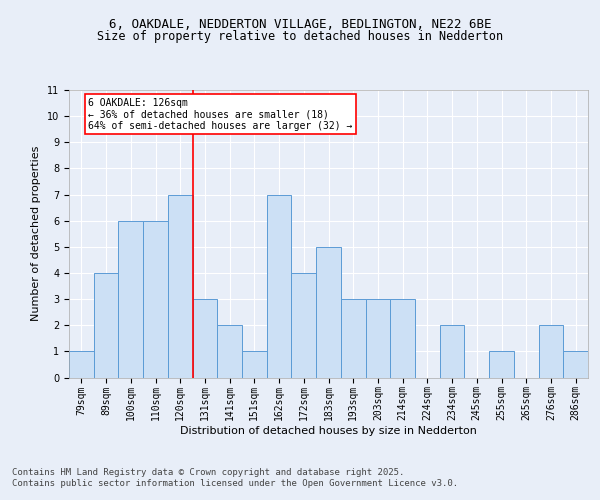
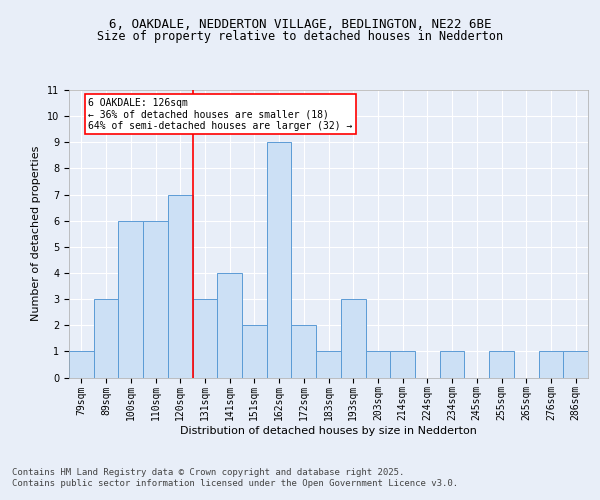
89sqm: 4 -> 3
141sqm: 2 -> 4
151sqm: 1 -> 2
162sqm: 7 -> 9
172sqm: 4 -> 2
183sqm: 5 -> 1
203sqm: 3 -> 1
214sqm: 3 -> 1
234sqm: 2 -> 1
276sqm: 2 -> 1
